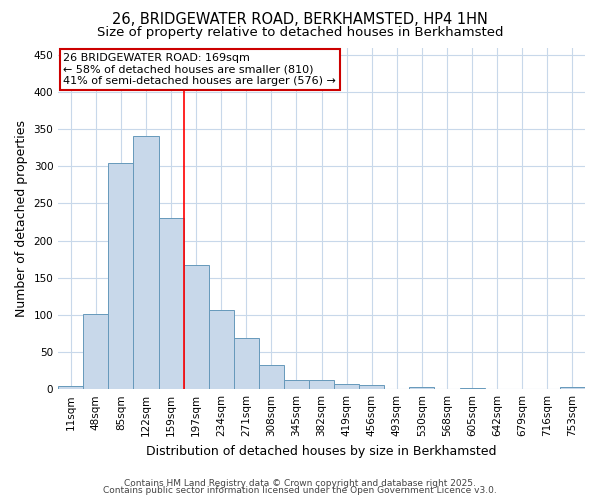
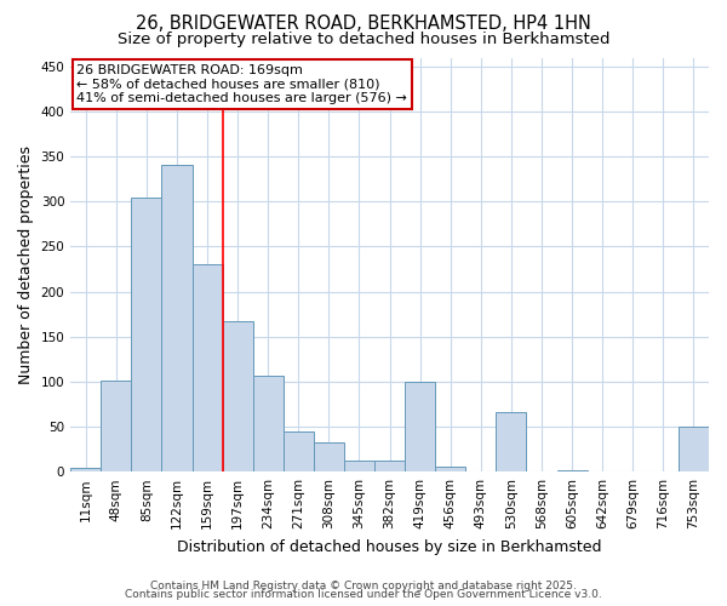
271sqm: 69 -> 44
419sqm: 7 -> 100
530sqm: 3 -> 66
753sqm: 3 -> 50
